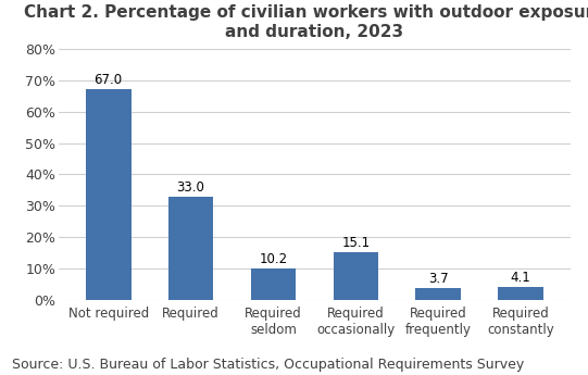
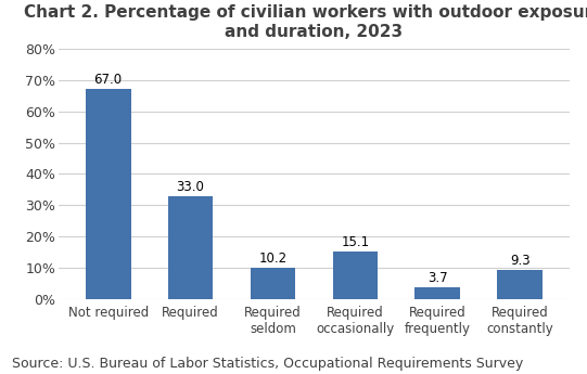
Required constantly: 4.1 -> 9.3
